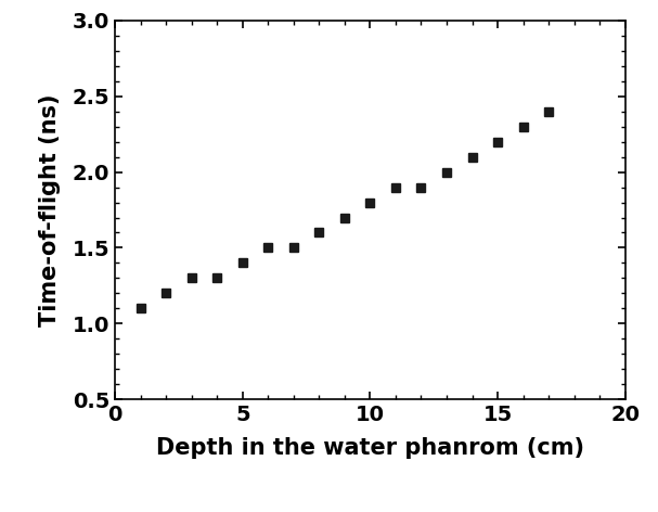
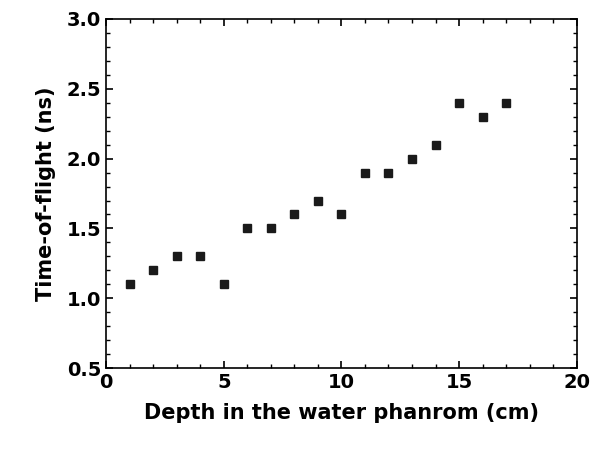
5: 1.4 -> 1.1
10: 1.8 -> 1.6
15: 2.2 -> 2.4
